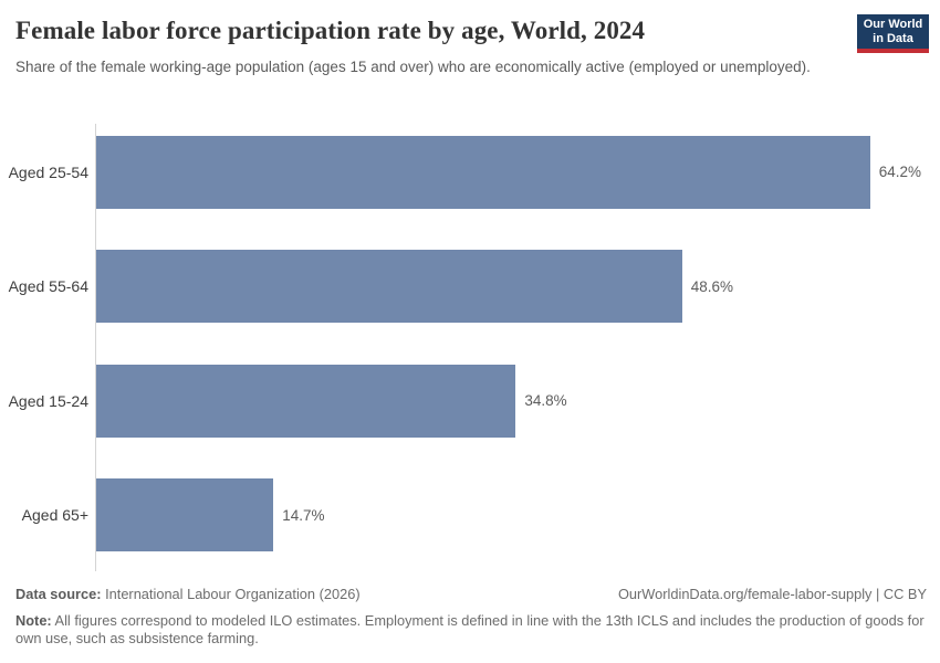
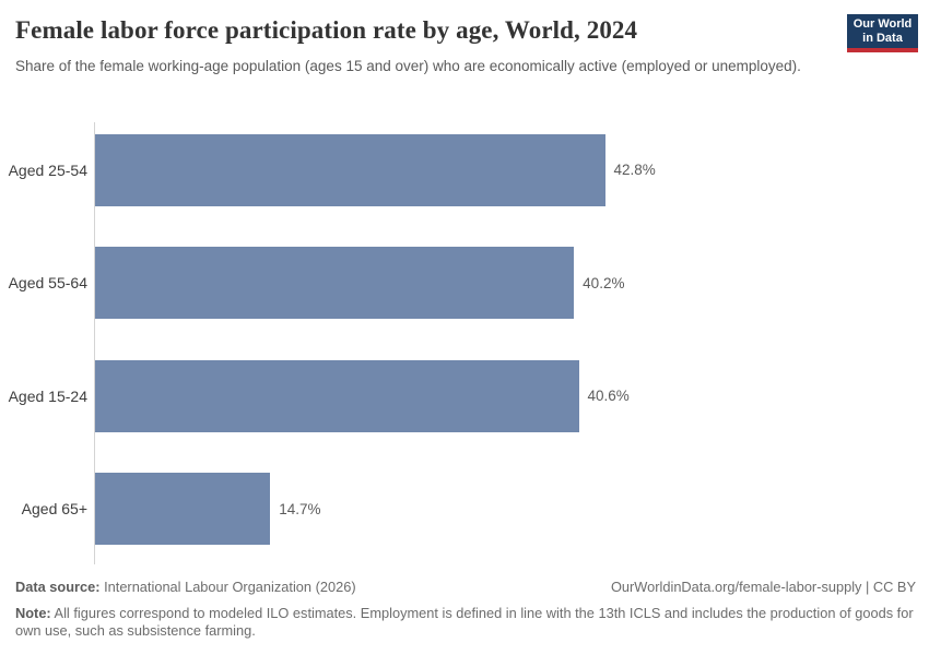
Aged 25-54: 64.2% -> 42.8%
Aged 55-64: 48.6% -> 40.2%
Aged 15-24: 34.8% -> 40.6%
